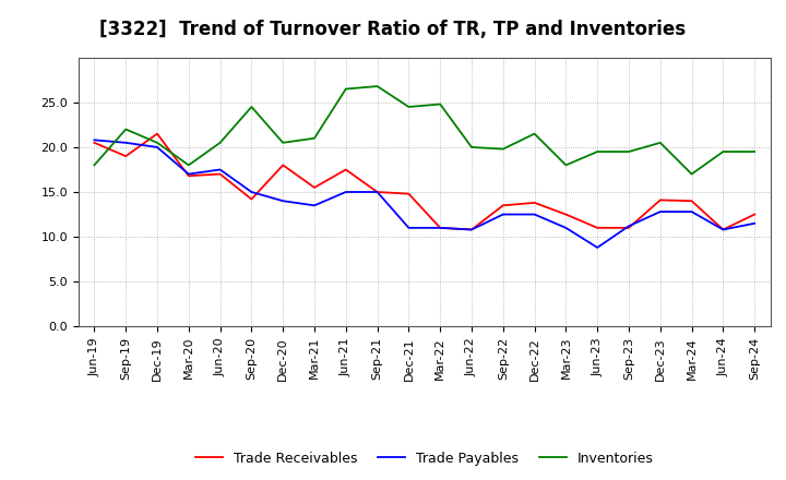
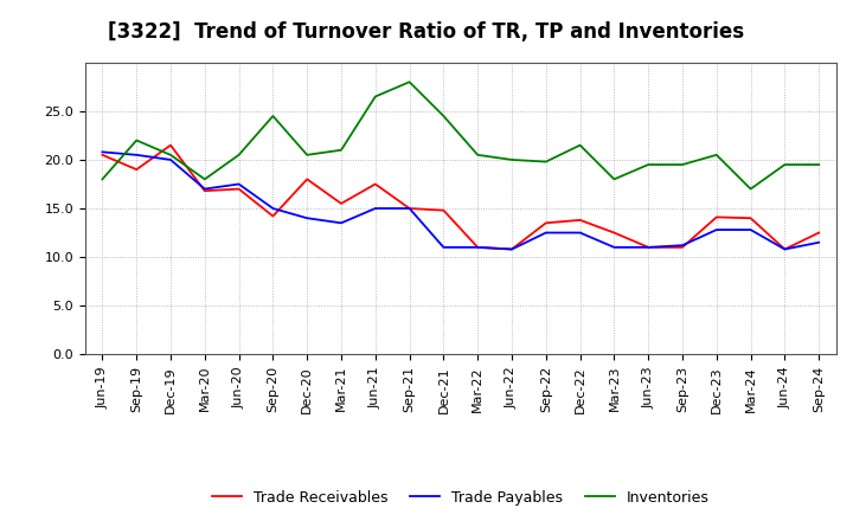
Inventories/Sep-21: 26.8 -> 28.0
Inventories/Mar-22: 24.8 -> 20.5
Trade Payables/Jun-23: 8.8 -> 11.0
